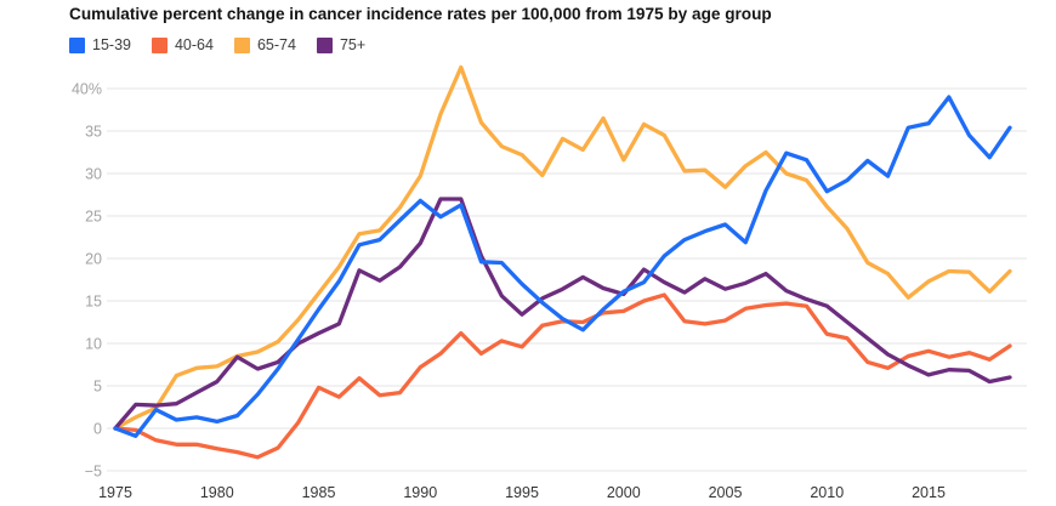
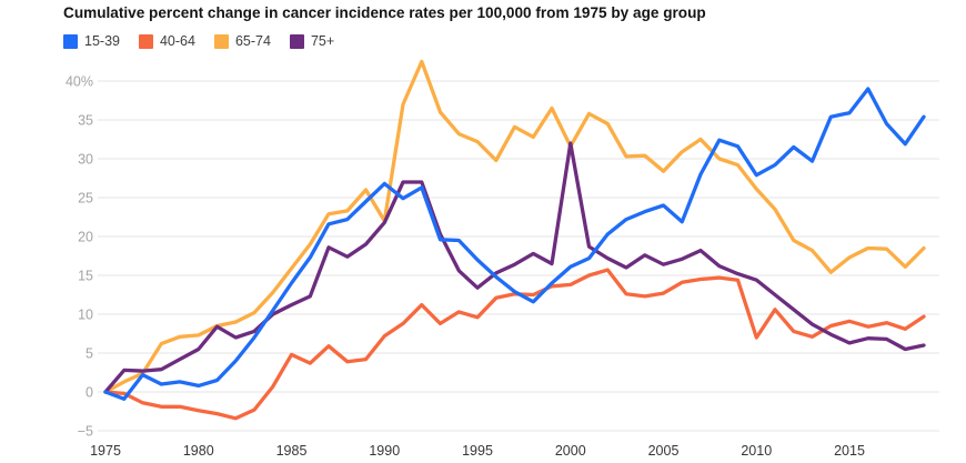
65-74/1990: 30% -> 22%
75+/2000: 16% -> 32%
40-64/2010: 11% -> 7%
